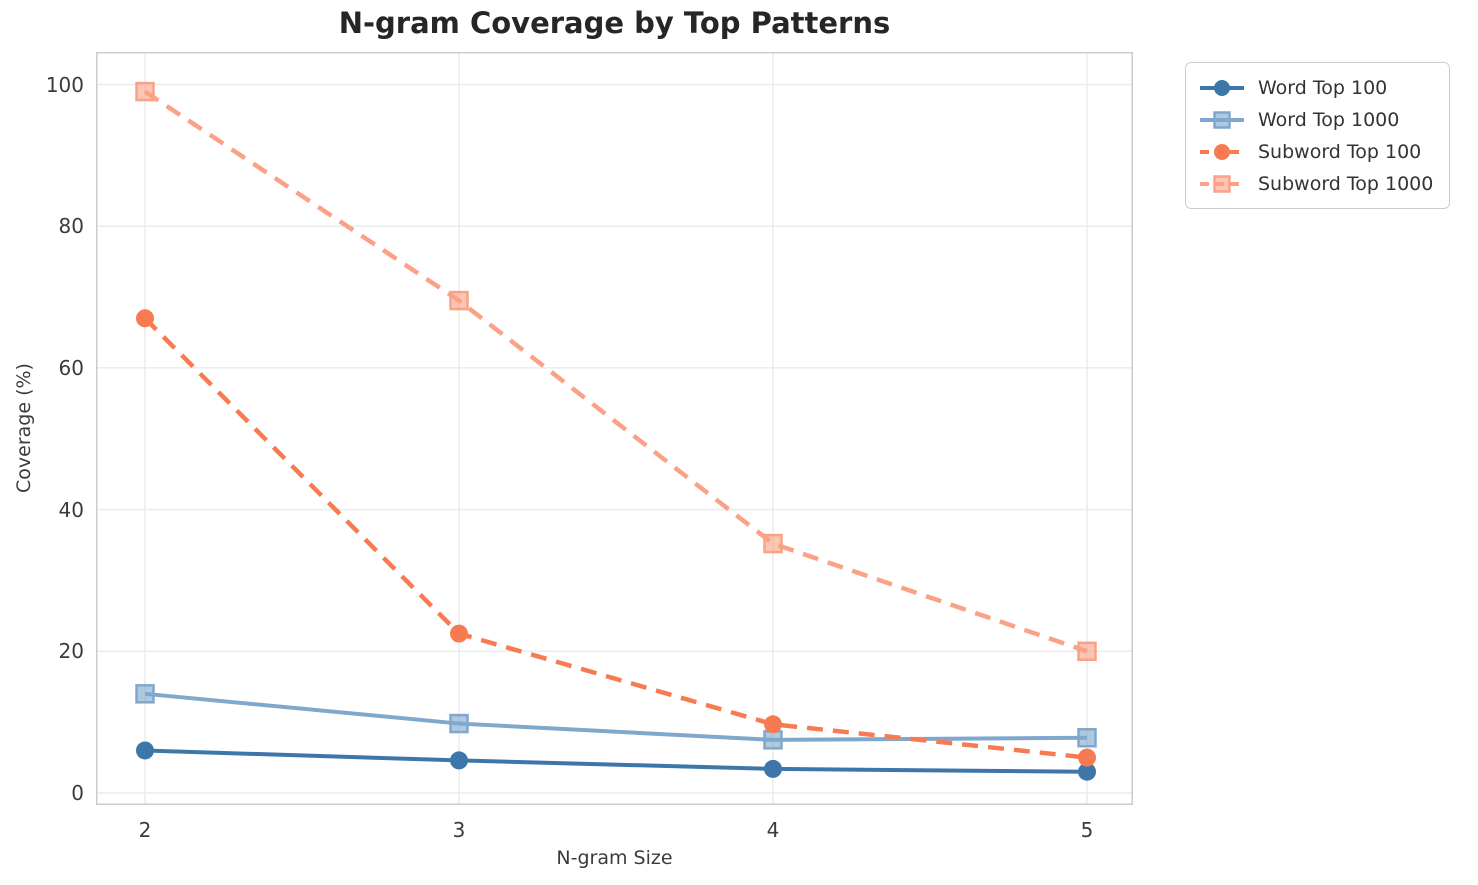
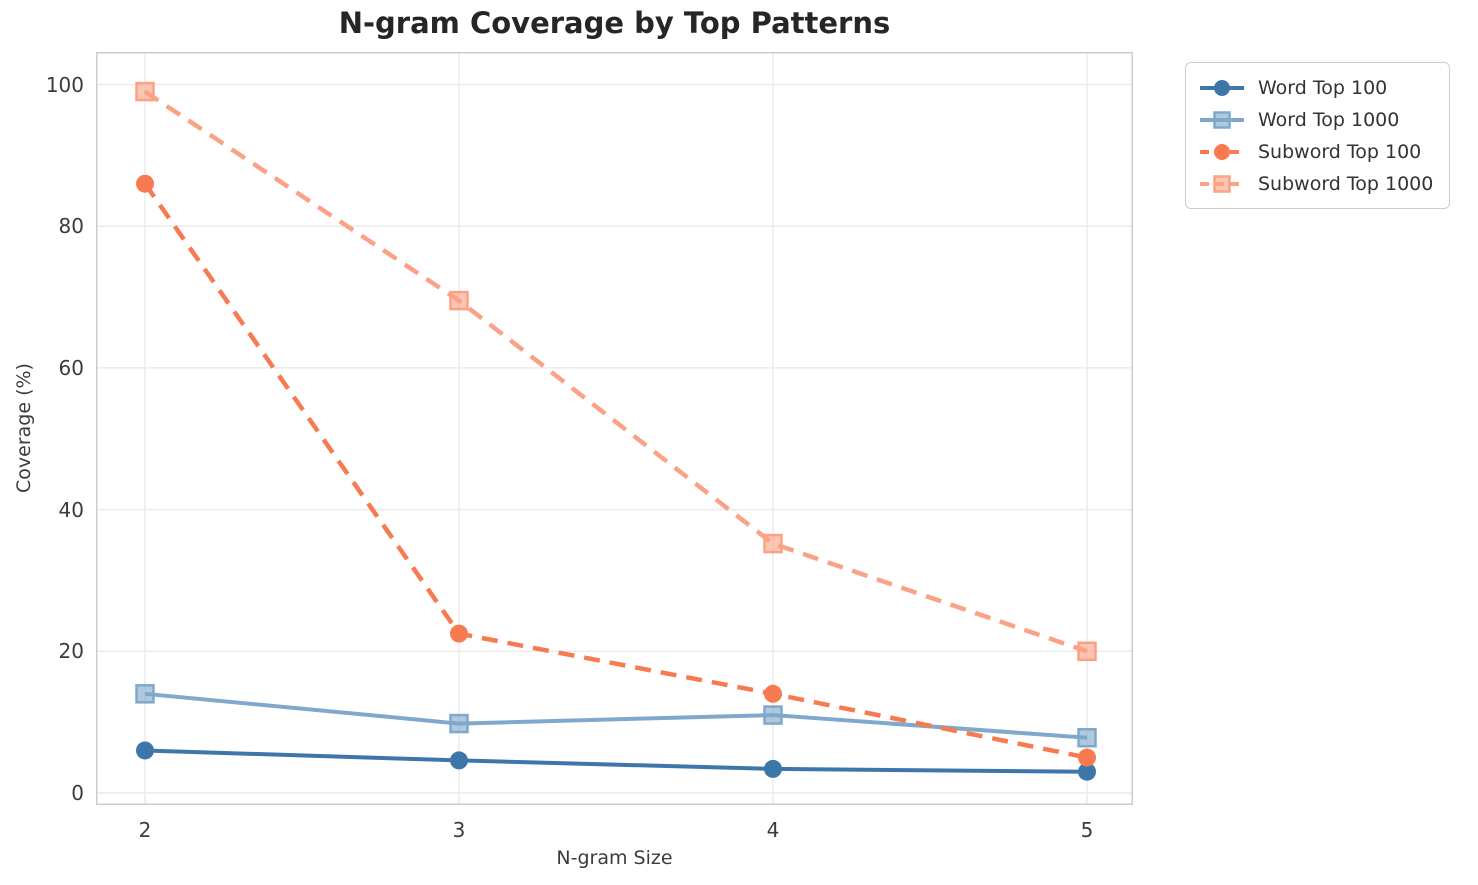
Subword Top 100/2: 67 -> 86
Word Top 1000/4: 8 -> 11
Subword Top 100/4: 10 -> 14
